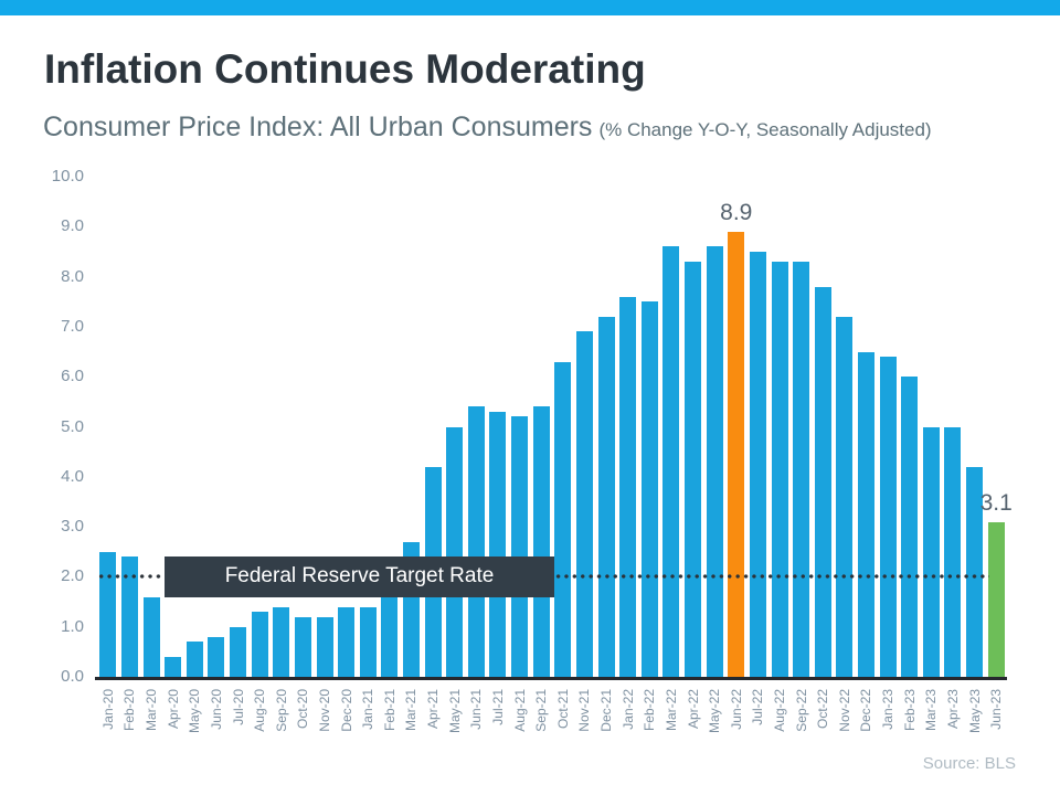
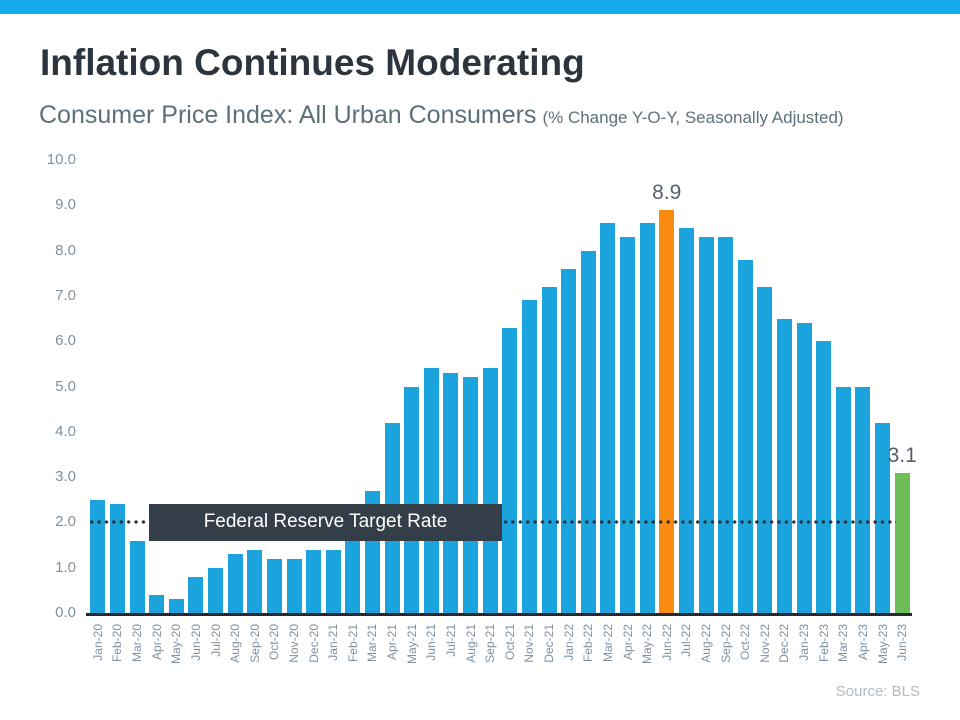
May-20: 0.7 -> 0.3
Feb-22: 7.5 -> 8.0
